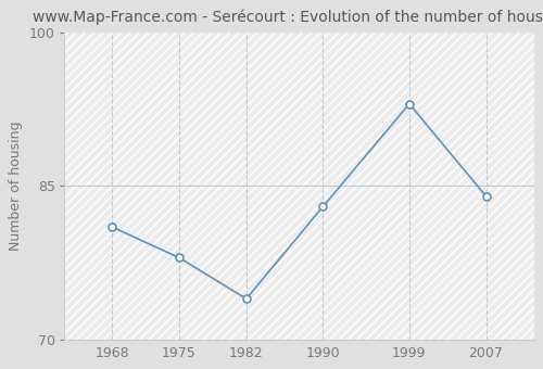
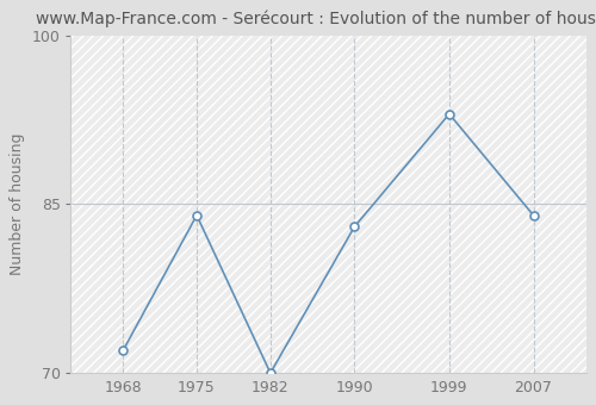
1968: 81 -> 72
1975: 78 -> 84
1982: 74 -> 70
